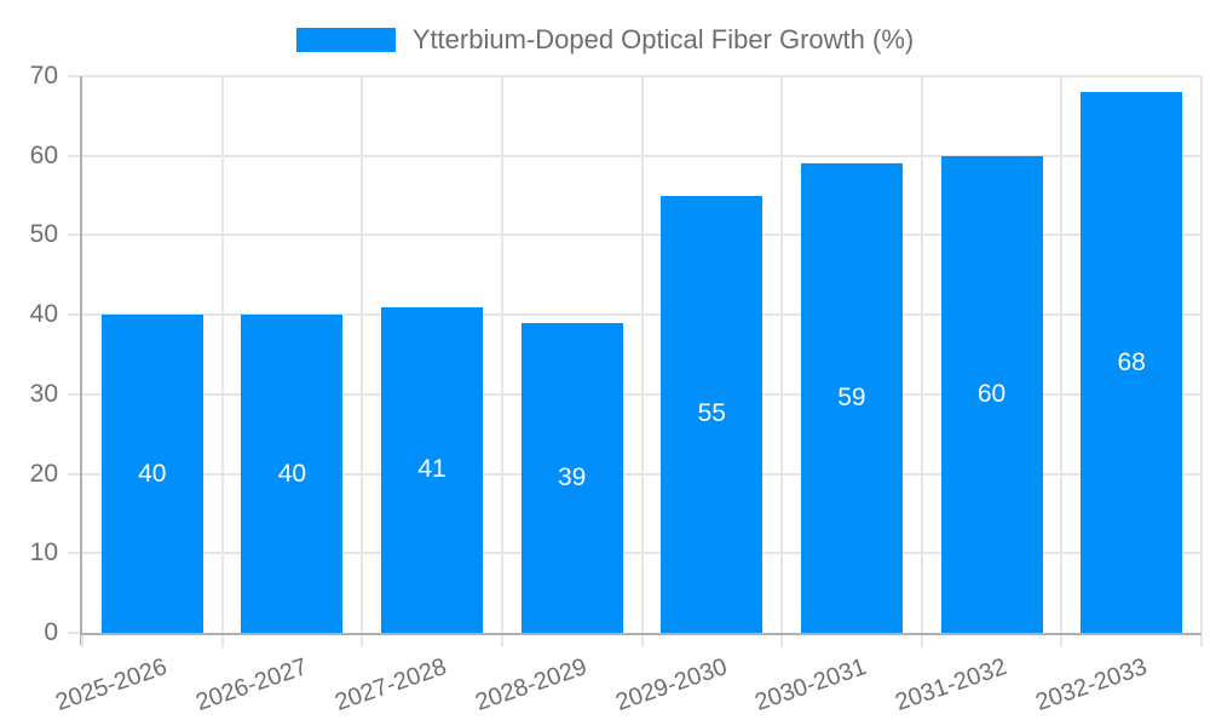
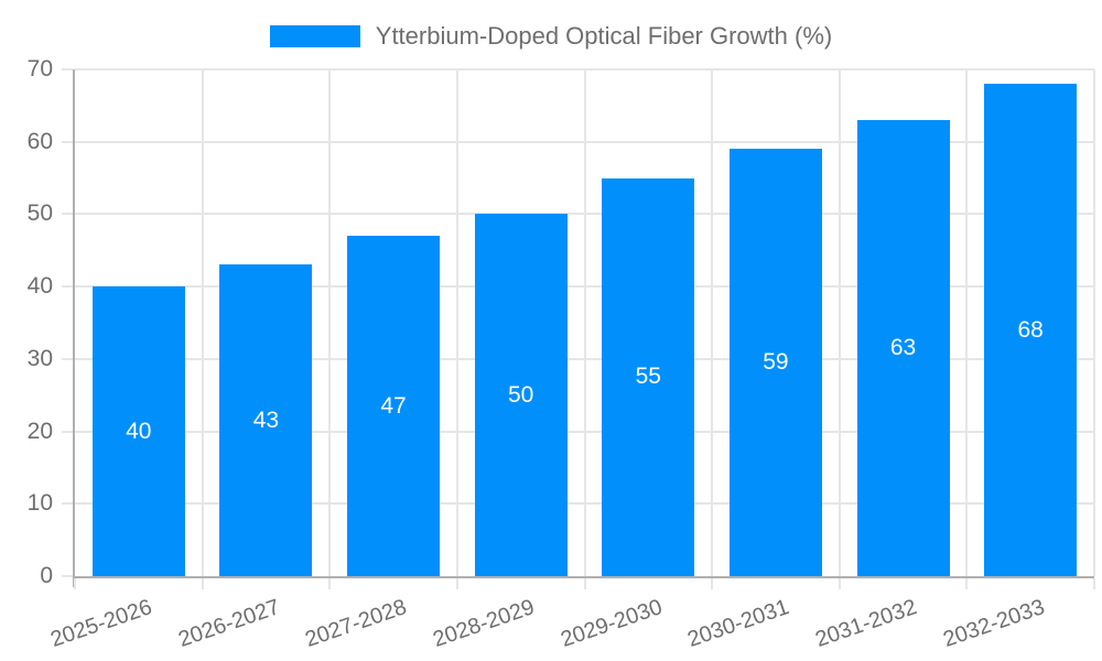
2026-2027: 40 -> 43
2027-2028: 41 -> 47
2028-2029: 39 -> 50
2031-2032: 60 -> 63
